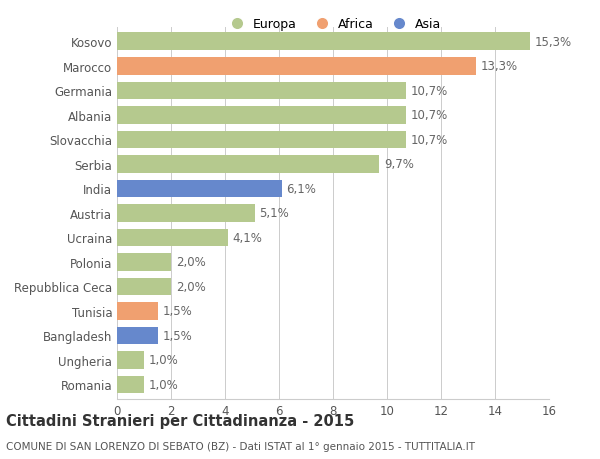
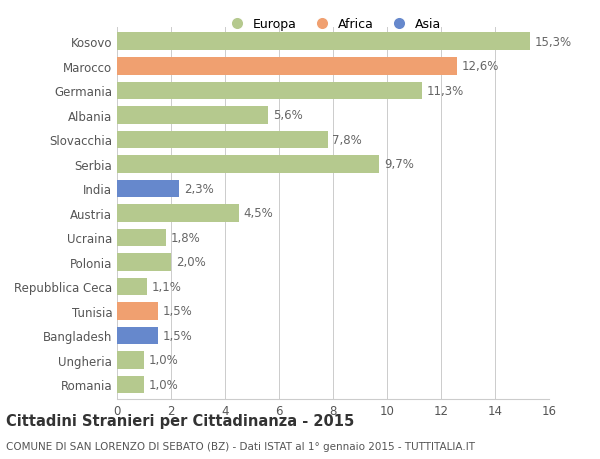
Marocco: 13,3% -> 12,6%
Germania: 10,7% -> 11,3%
Albania: 10,7% -> 5,6%
Slovacchia: 10,7% -> 7,8%
India: 6,1% -> 2,3%
Austria: 5,1% -> 4,5%
Ucraina: 4,1% -> 1,8%
Repubblica Ceca: 2,0% -> 1,1%
